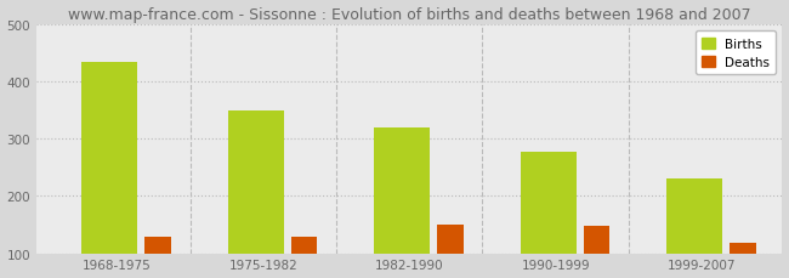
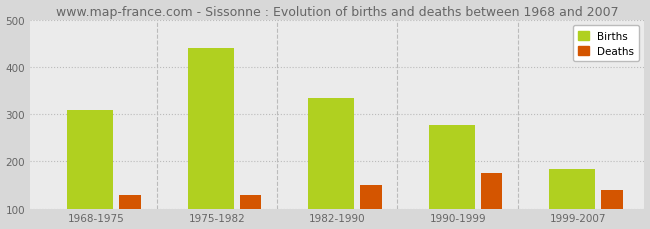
Births/1968-1975: 435 -> 310
Births/1975-1982: 350 -> 440
Births/1982-1990: 320 -> 335
Deaths/1990-1999: 148 -> 175
Births/1999-2007: 230 -> 185
Deaths/1999-2007: 118 -> 140
